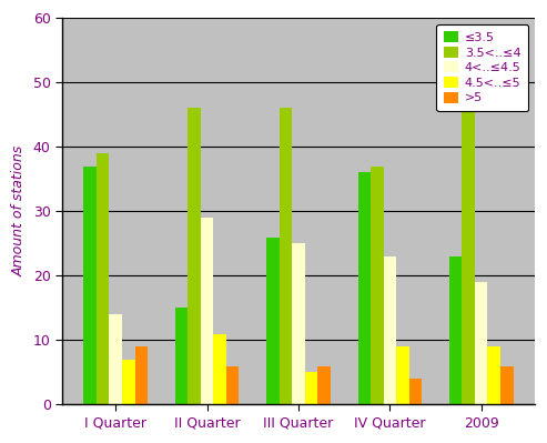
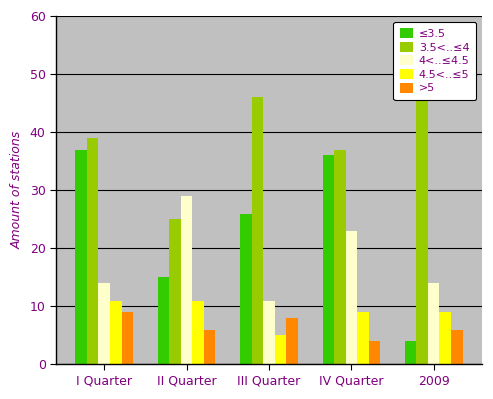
4.5<..≤5/I Quarter: 7 -> 11
3.5<..≤4/II Quarter: 46 -> 25
4<..≤4.5/III Quarter: 25 -> 11
>5/III Quarter: 6 -> 8
≤3.5/2009: 23 -> 4
4<..≤4.5/2009: 19 -> 14
